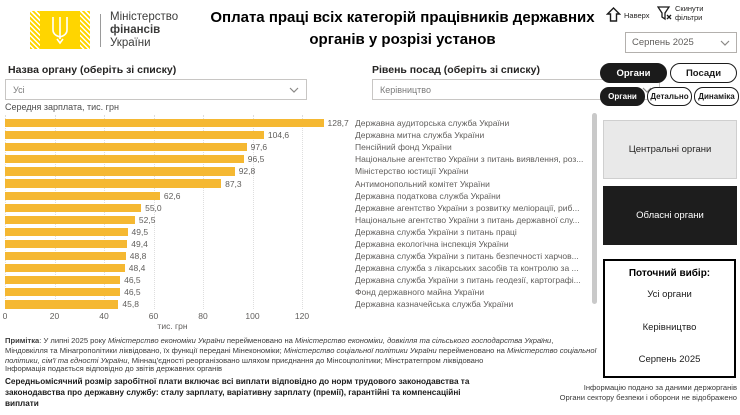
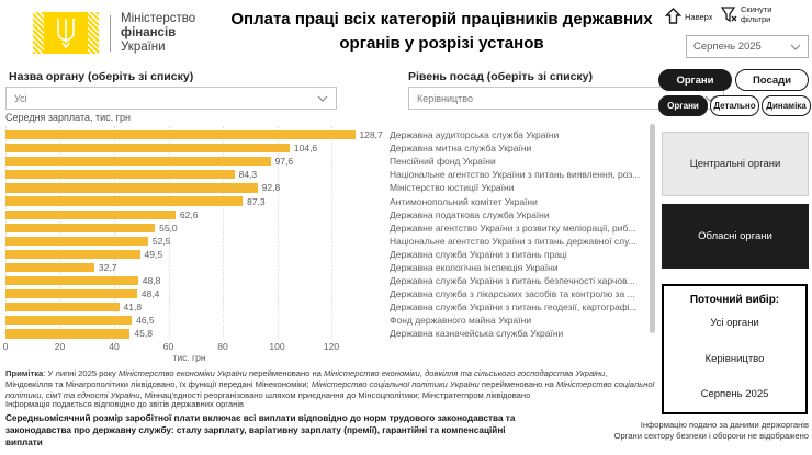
Національне агентство України з питань виявлення, роз...: 96,5 -> 84,3
Державна екологічна інспекція України: 49,4 -> 32,7
Державна служба України з питань геодезії, картографі...: 46,5 -> 41,8
